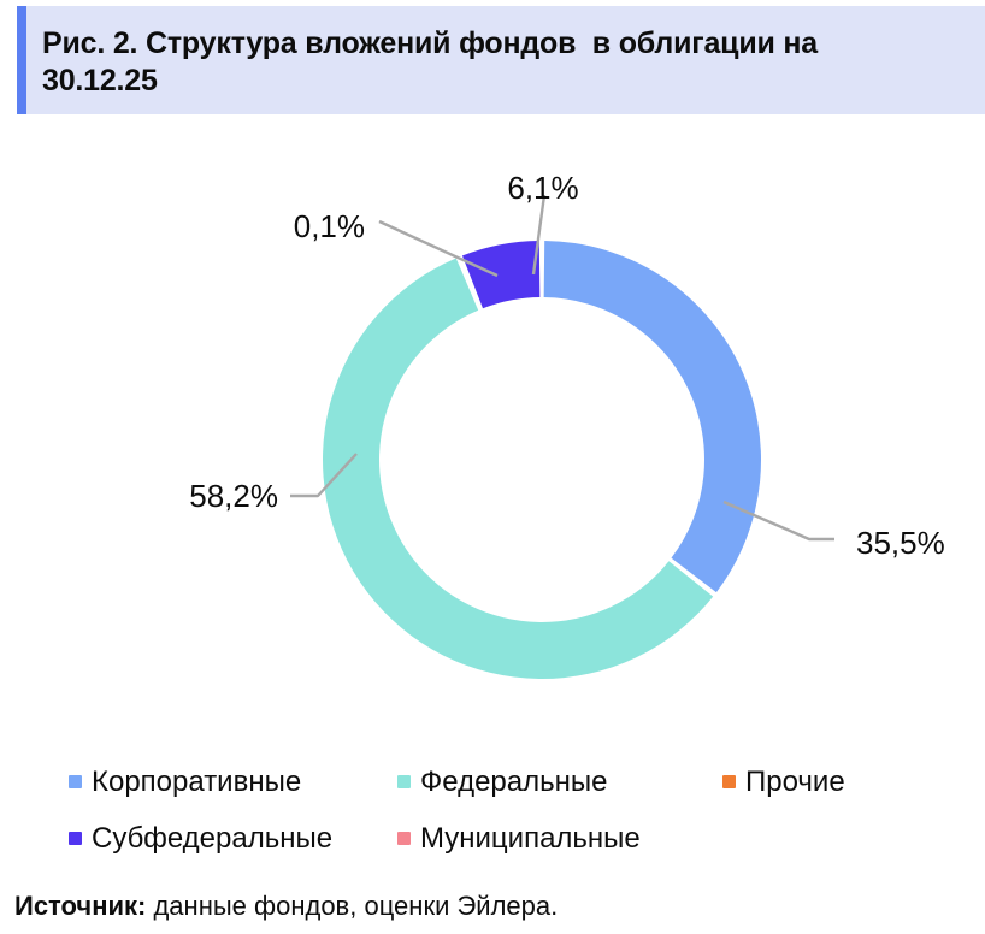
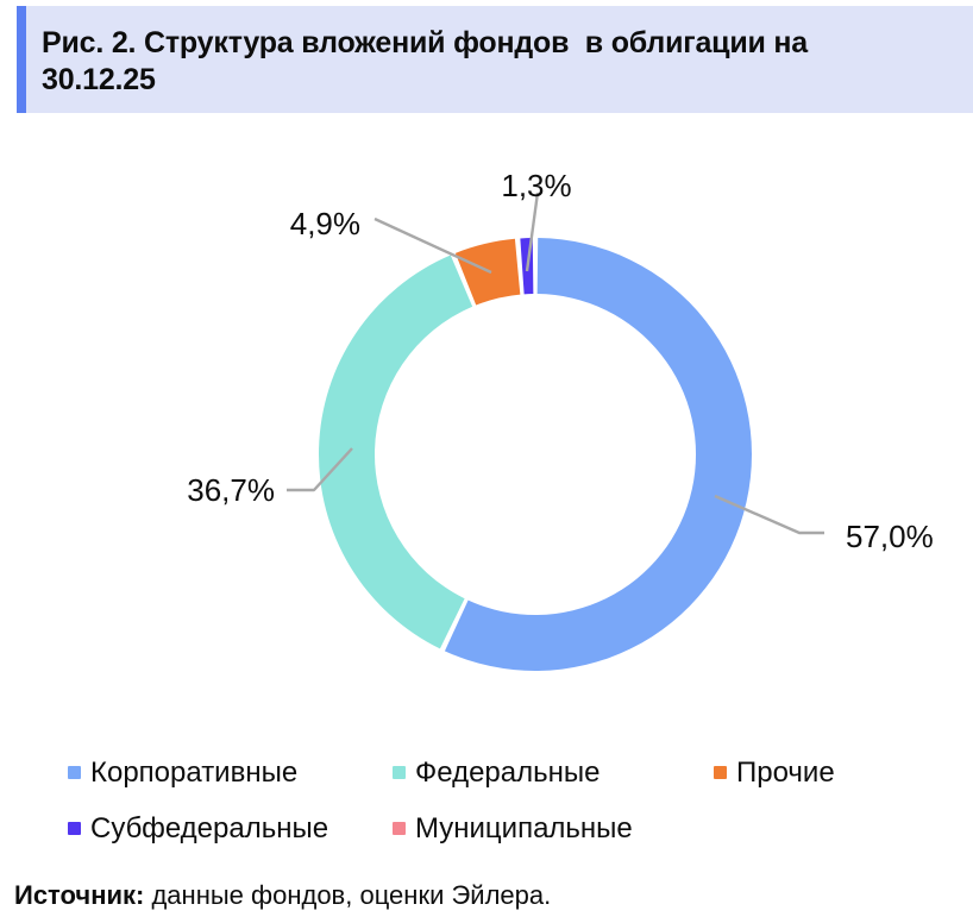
Корпоративные: 35,5% -> 57,0%
Федеральные: 58,2% -> 36,7%
Прочие: 0,1% -> 4,9%
Субфедеральные: 6,1% -> 1,3%
